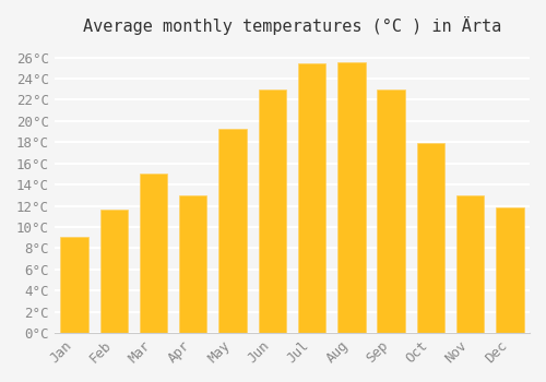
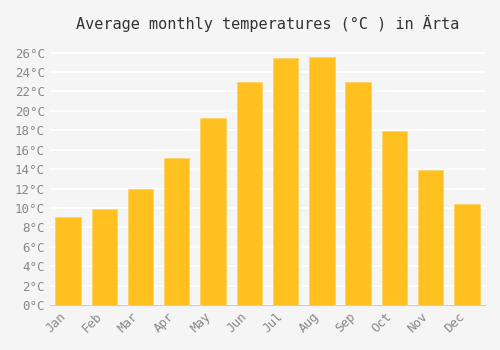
Feb: 11.6°C -> 9.9°C
Mar: 15.0°C -> 12.0°C
Apr: 13.0°C -> 15.1°C
Nov: 13.0°C -> 13.9°C
Dec: 11.8°C -> 10.4°C
